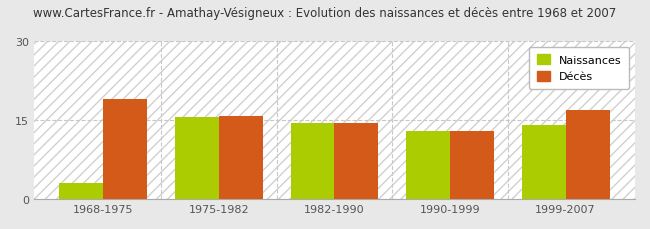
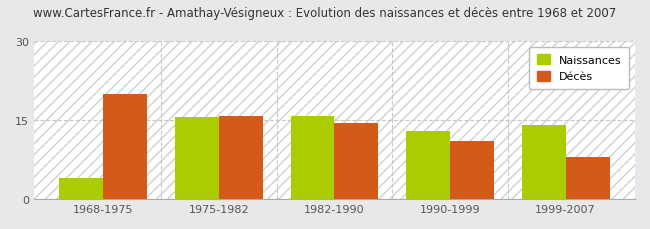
Naissances/1968-1975: 3.0 -> 4.0
Décès/1968-1975: 19.0 -> 20.0
Naissances/1982-1990: 14.5 -> 15.8
Décès/1990-1999: 13.0 -> 11.0
Décès/1999-2007: 17.0 -> 8.0
